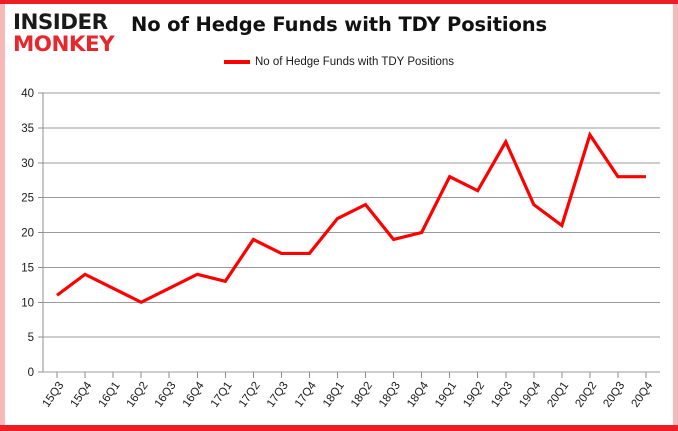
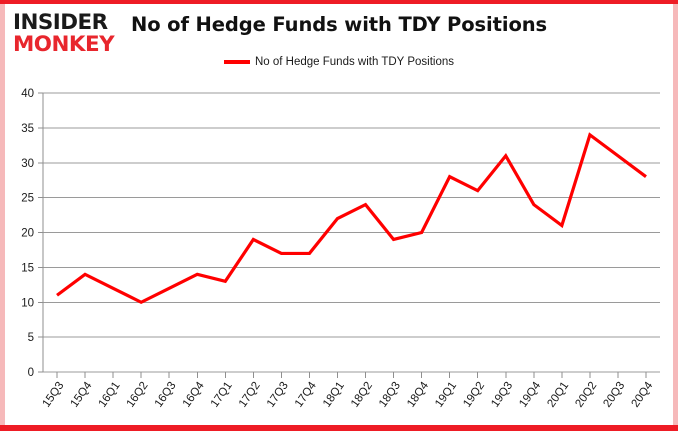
19Q3: 33 -> 31
20Q3: 28 -> 31
